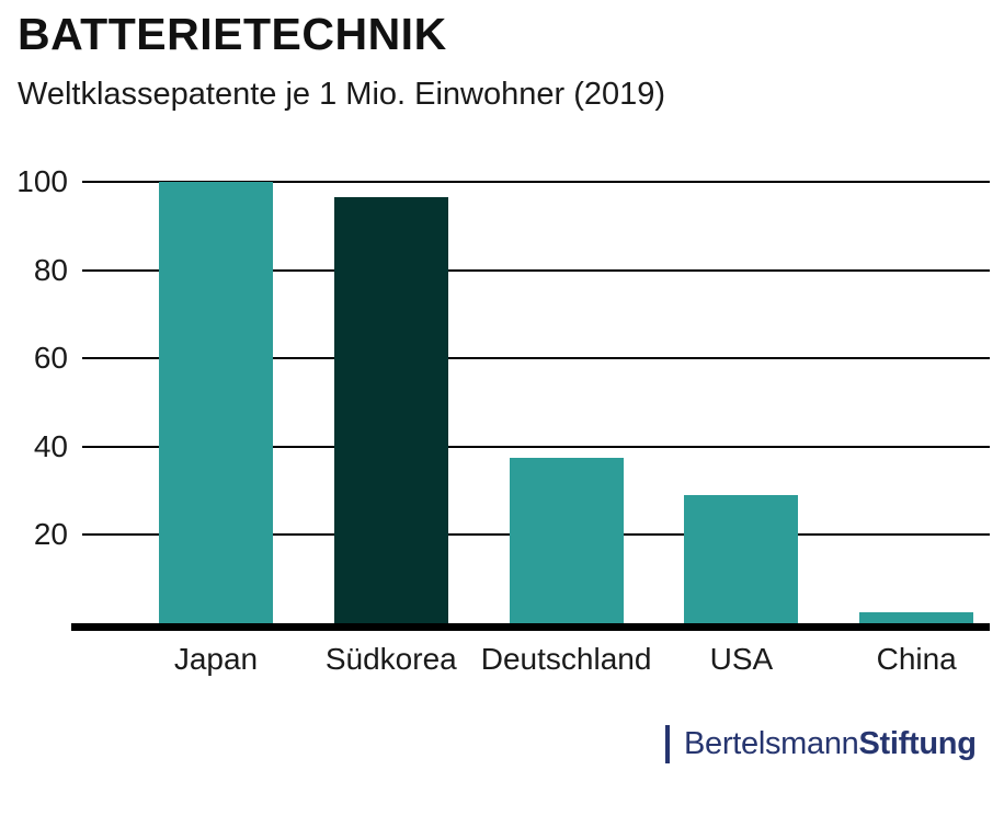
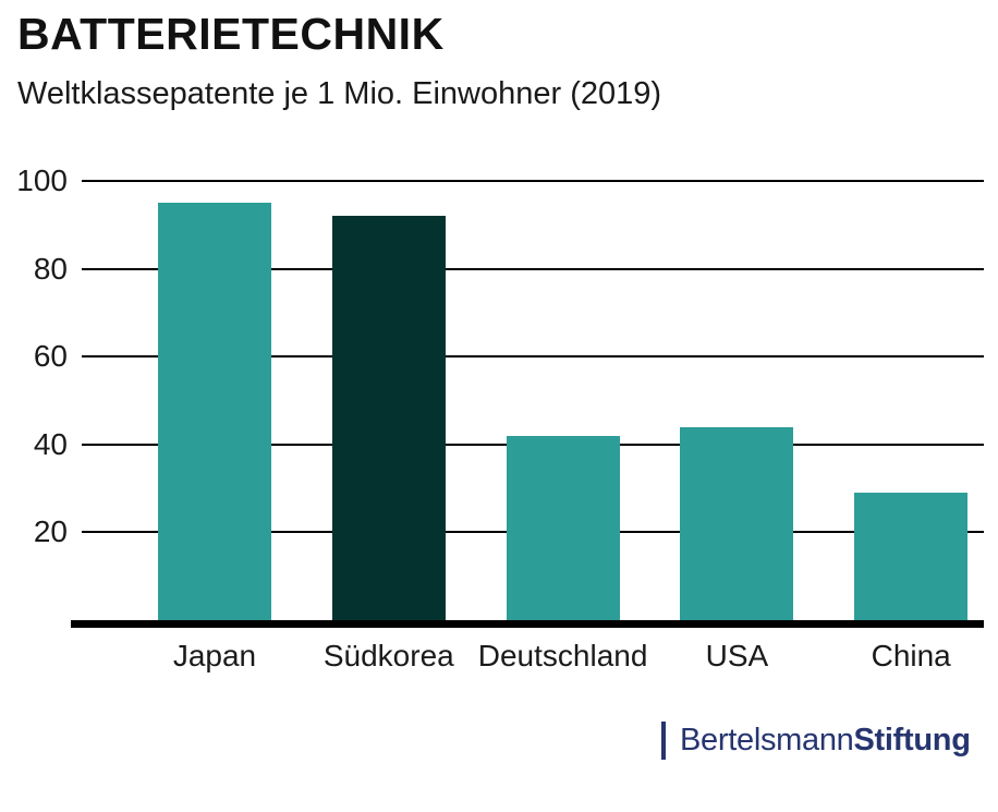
Japan: 100 -> 95
Südkorea: 96 -> 92
Deutschland: 38 -> 42
USA: 29 -> 44
China: 2 -> 29
